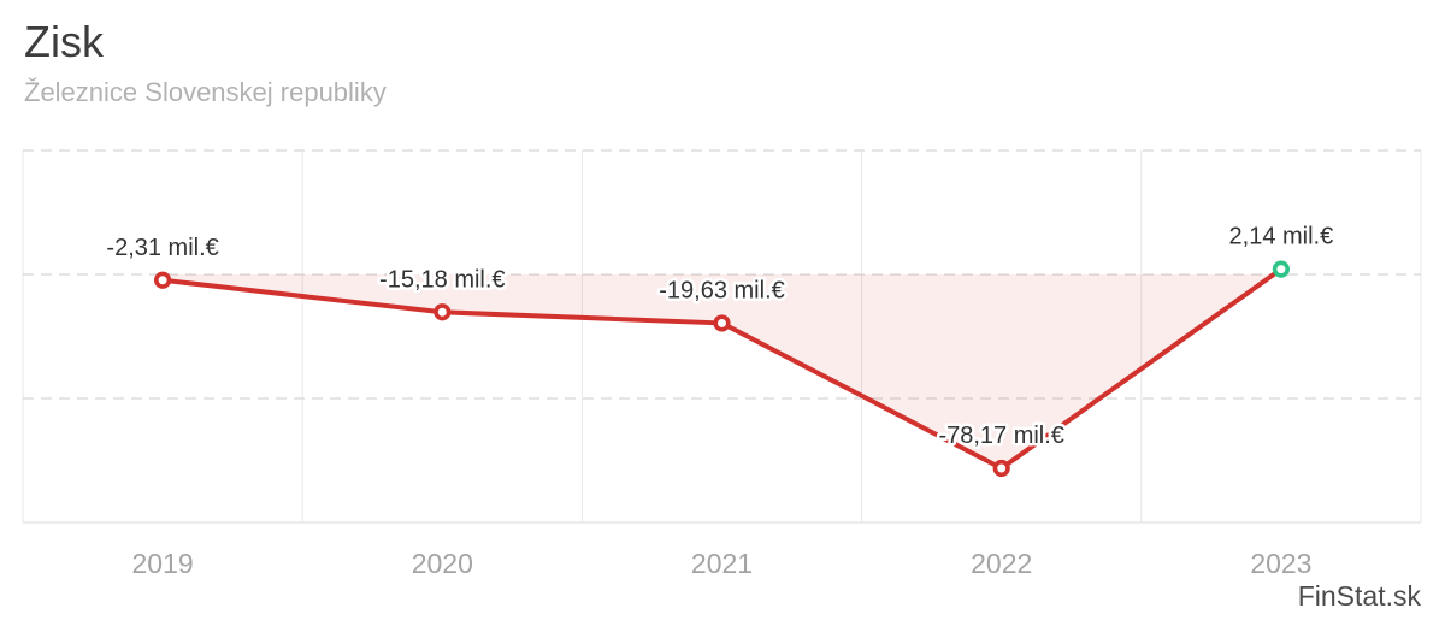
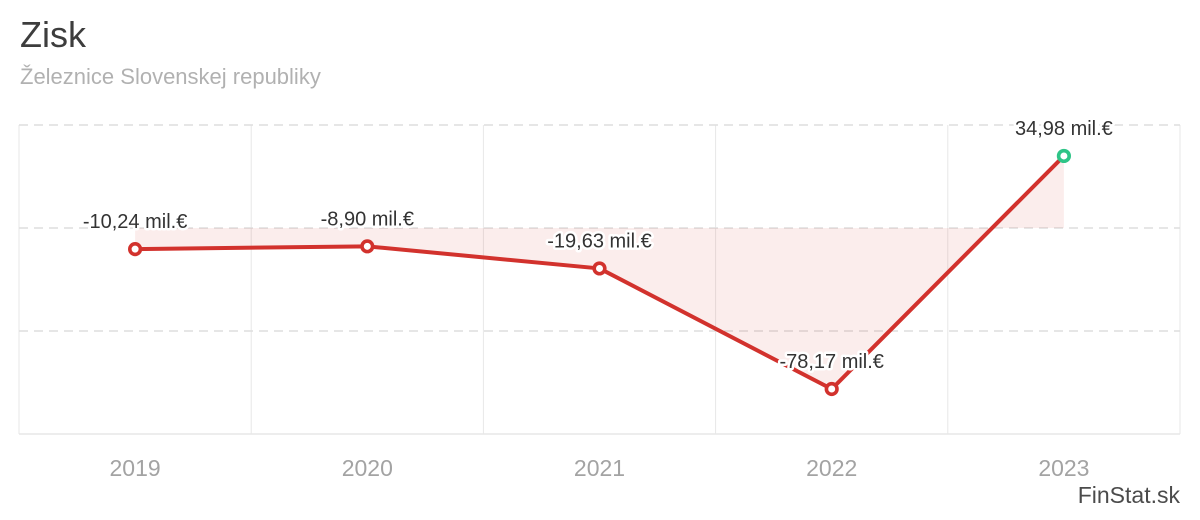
2019: -2,31 -> -10,24
2020: -15,18 -> -8,90
2023: 2,14 -> 34,98
